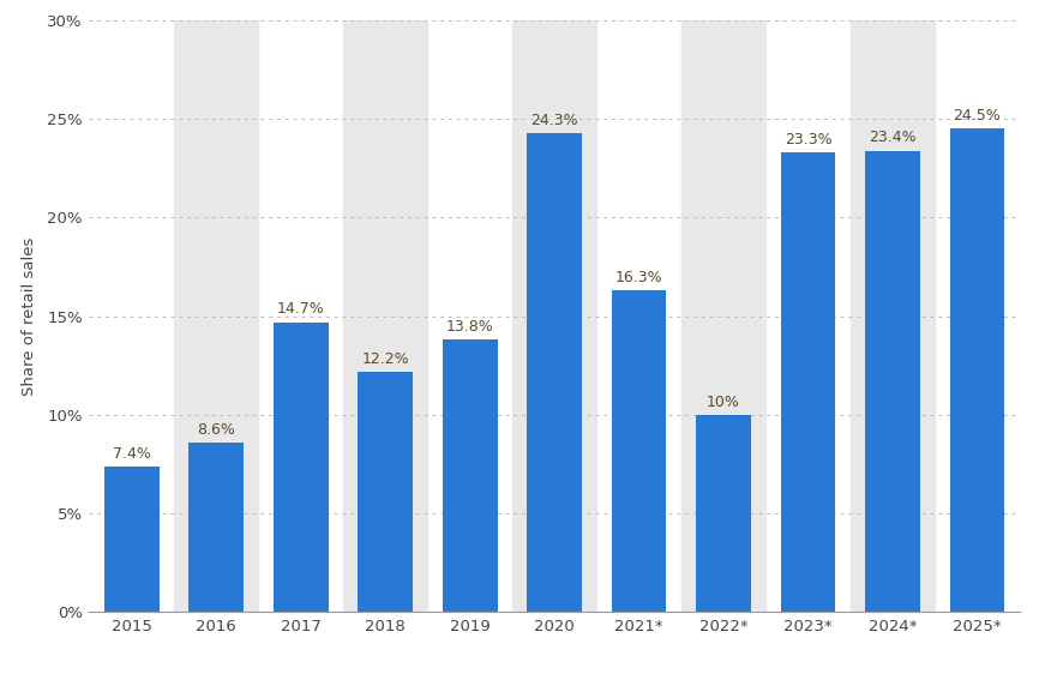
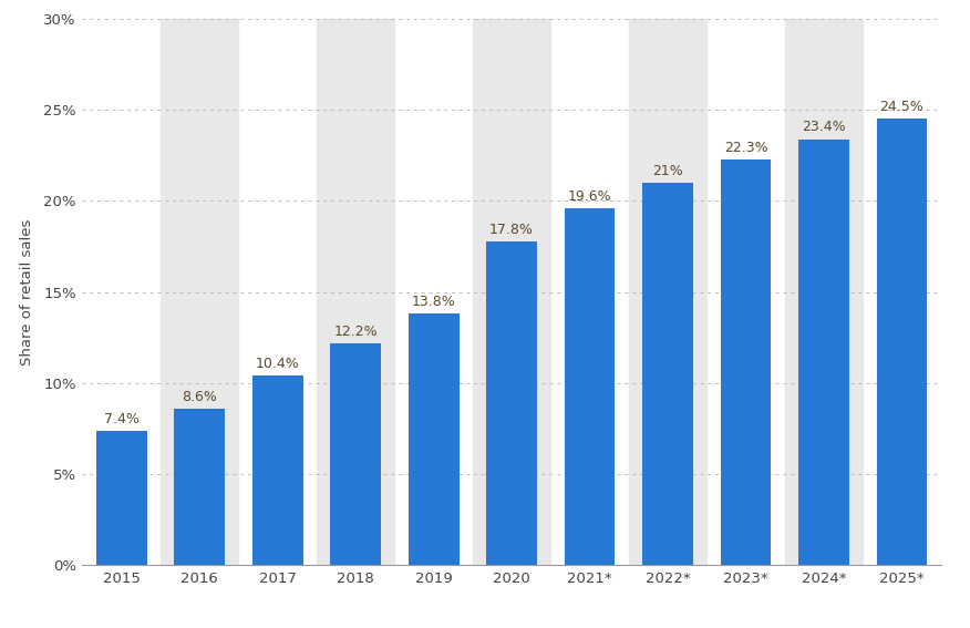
2017: 14.7% -> 10.4%
2020: 24.3% -> 17.8%
2021*: 16.3% -> 19.6%
2022*: 10% -> 21%
2023*: 23.3% -> 22.3%
